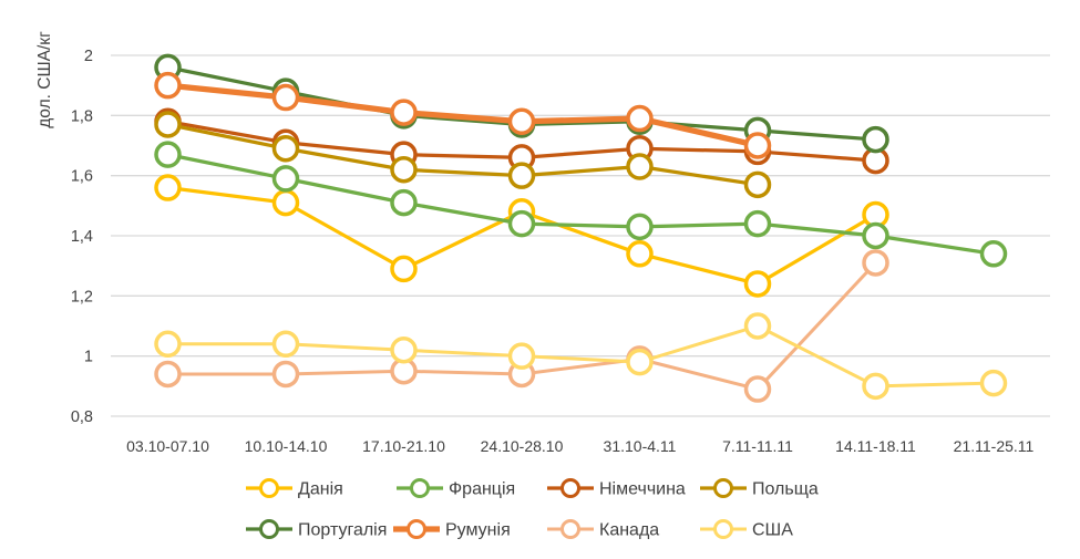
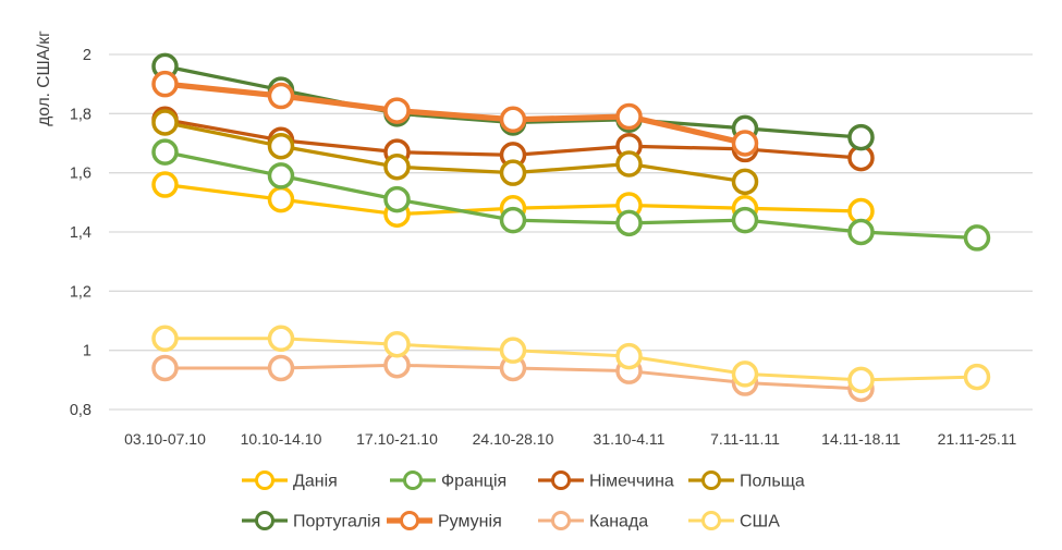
Данія/17.10-21.10: 1,29 -> 1,46
Данія/31.10-4.11: 1,34 -> 1,49
Канада/31.10-4.11: 0,99 -> 0,93
Данія/7.11-11.11: 1,24 -> 1,48
США/7.11-11.11: 1,10 -> 0,92
Канада/14.11-18.11: 1,31 -> 0,87
Франція/21.11-25.11: 1,34 -> 1,38
